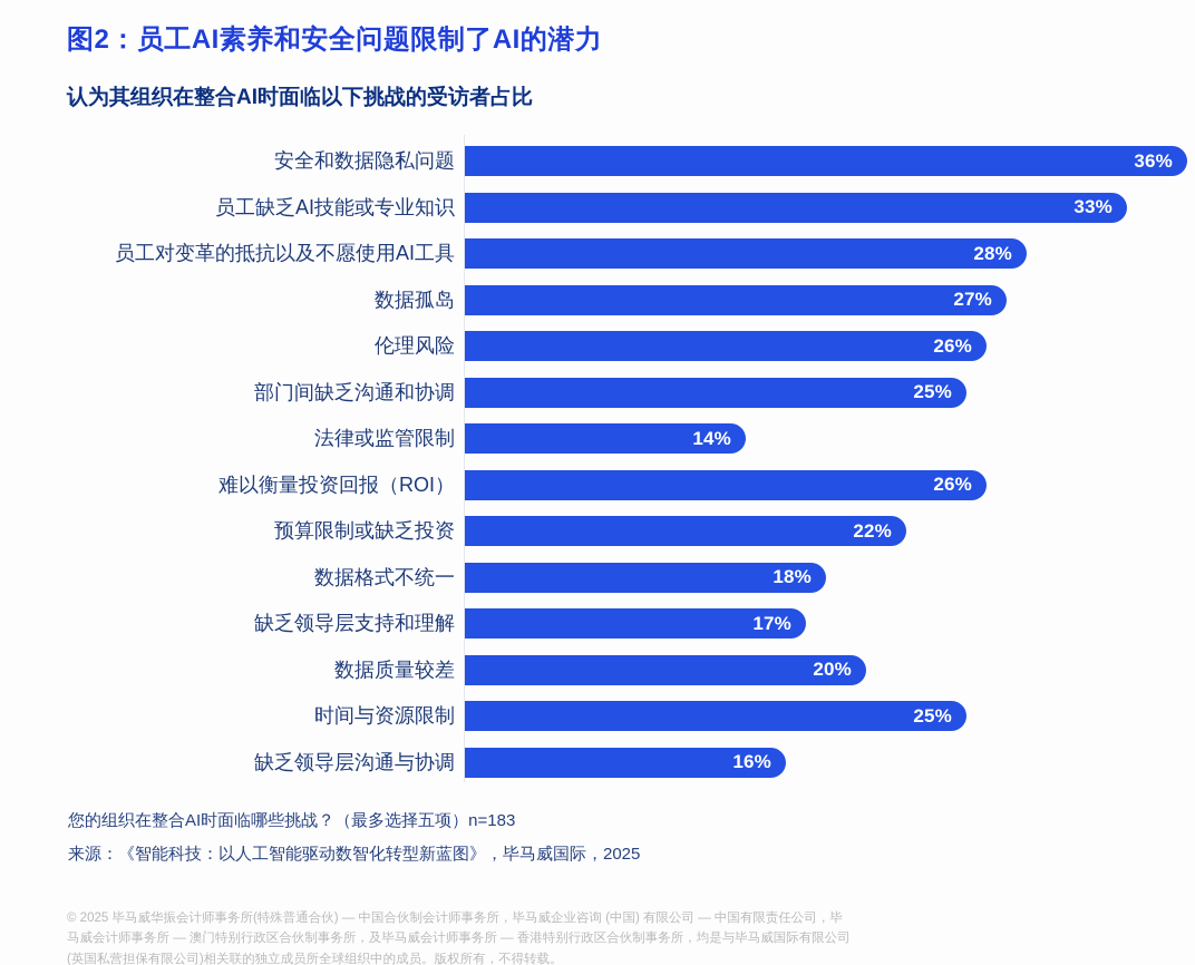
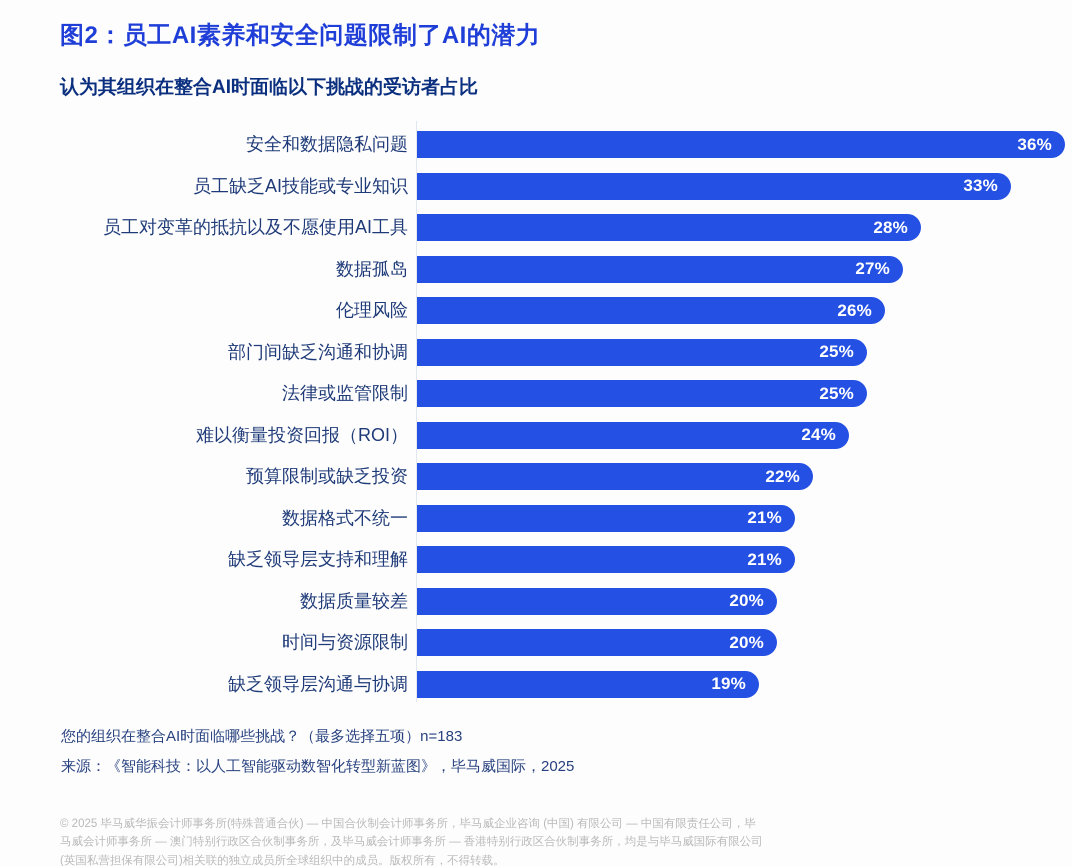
法律或监管限制: 14% -> 25%
难以衡量投资回报（ROI）: 26% -> 24%
数据格式不统一: 18% -> 21%
缺乏领导层支持和理解: 17% -> 21%
时间与资源限制: 25% -> 20%
缺乏领导层沟通与协调: 16% -> 19%
